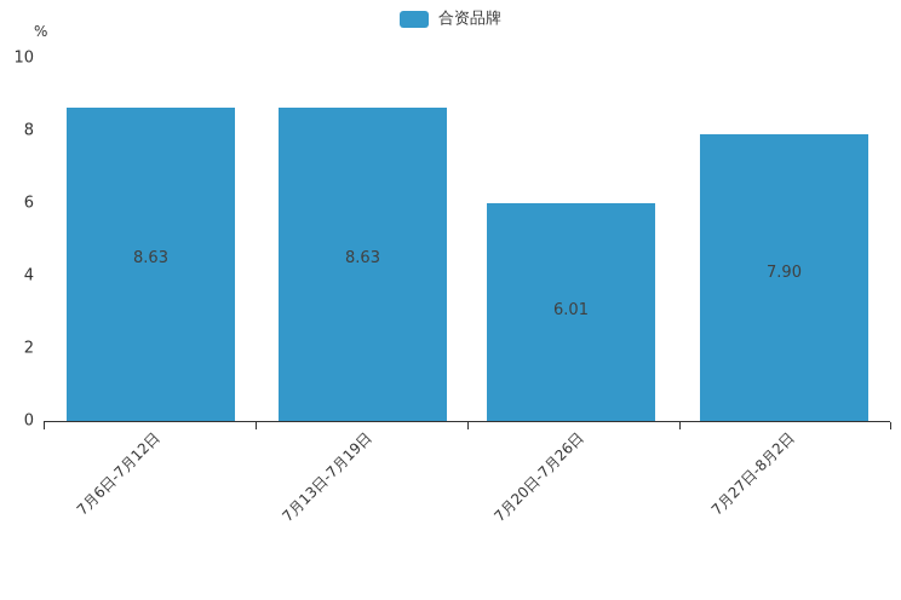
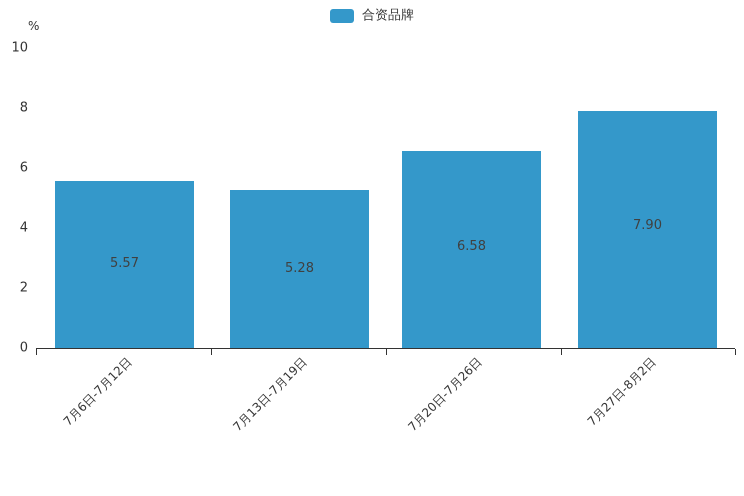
7月6日-7月12日: 8.63 -> 5.57
7月13日-7月19日: 8.63 -> 5.28
7月20日-7月26日: 6.01 -> 6.58
